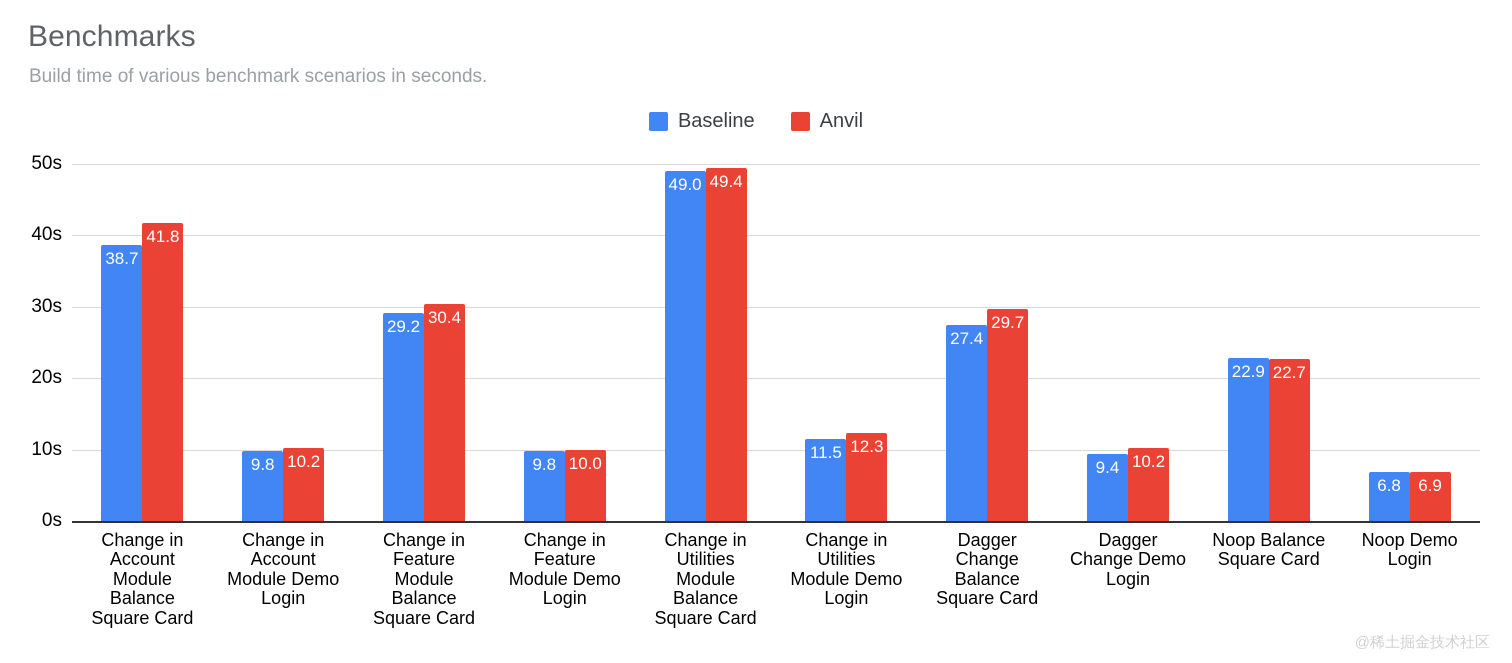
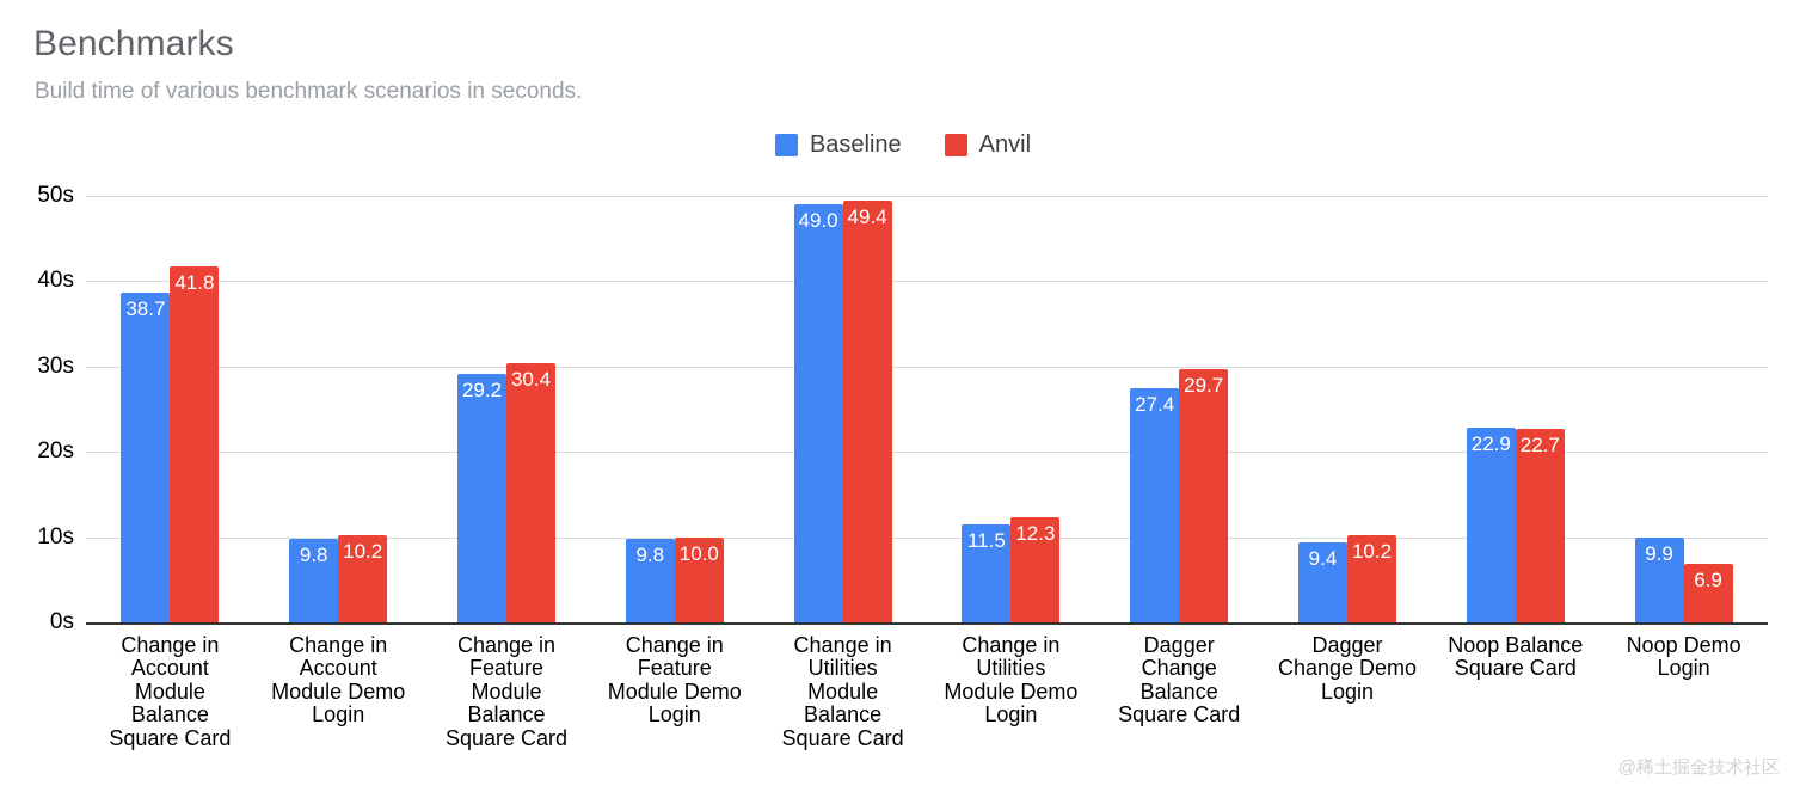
Baseline/Noop Demo Login: 6.8 -> 9.9
